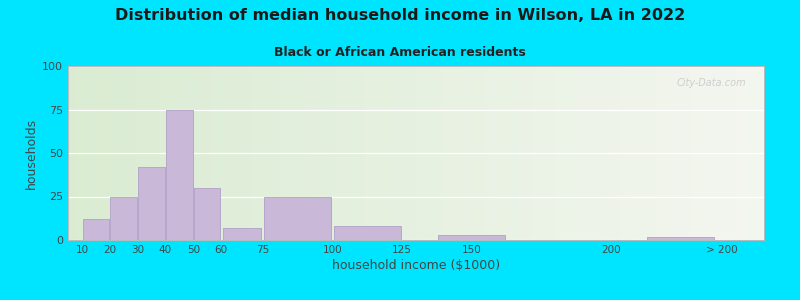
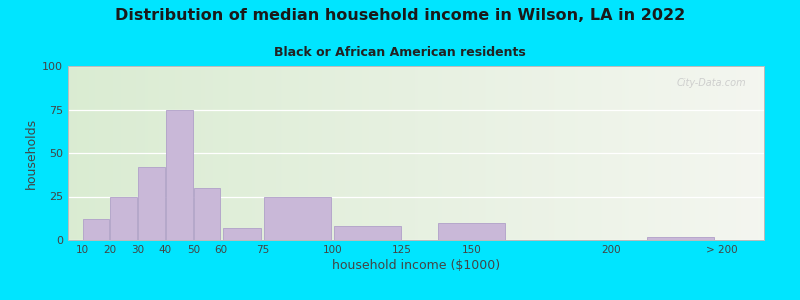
150: 3 -> 10
